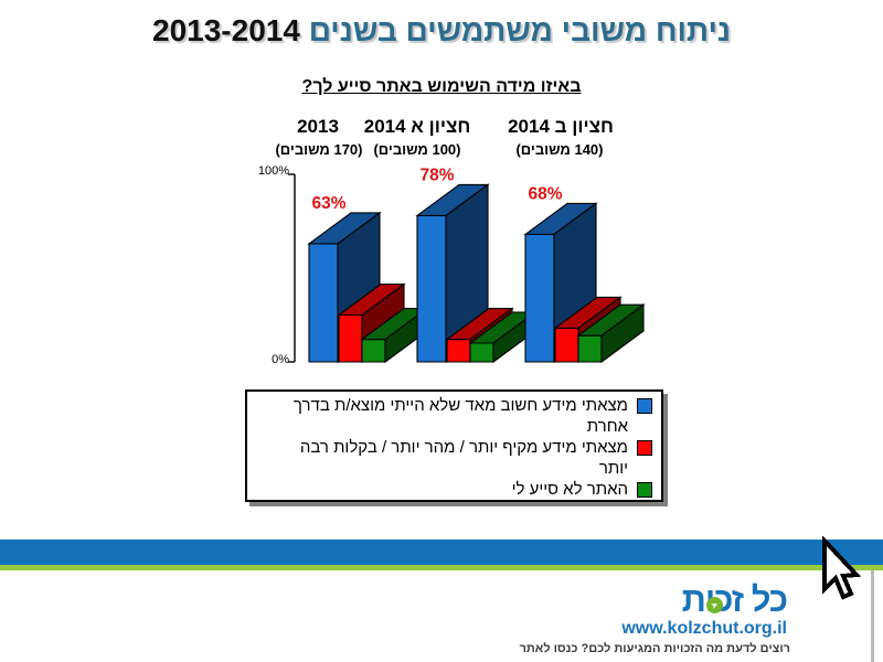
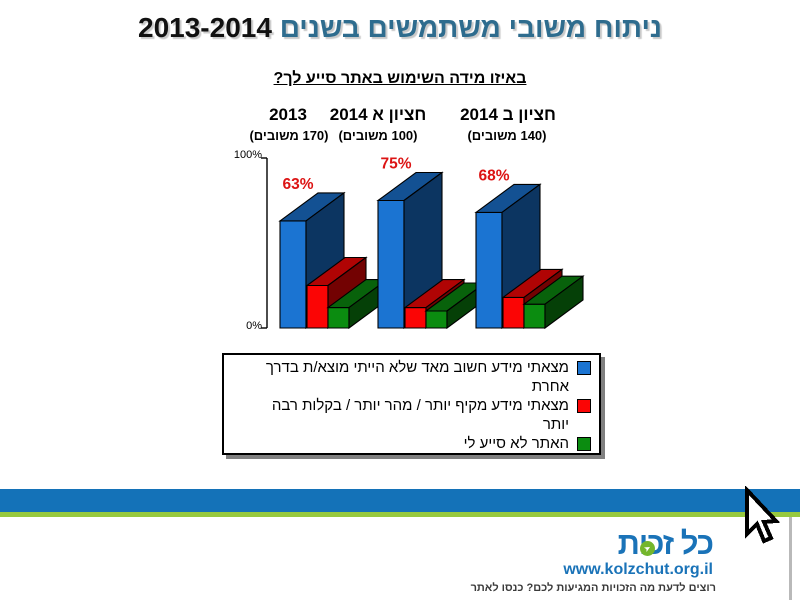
מצאתי מידע חשוב מאד שלא הייתי מוצא/ת בדרך אחרת/חציון א 2014: 78% -> 75%
